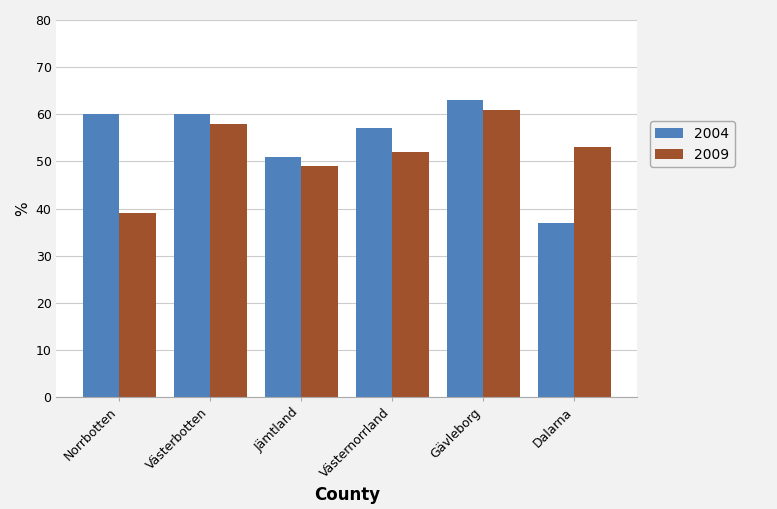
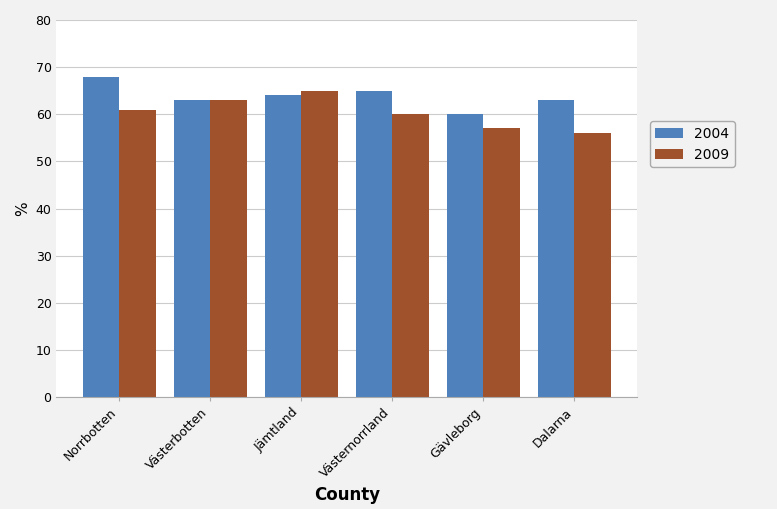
2004/Norrbotten: 60 -> 68
2009/Norrbotten: 39 -> 61
2004/Västerbotten: 60 -> 63
2009/Västerbotten: 58 -> 63
2004/Jämtland: 51 -> 64
2009/Jämtland: 49 -> 65
2004/Västernorrland: 57 -> 65
2009/Västernorrland: 52 -> 60
2004/Gävleborg: 63 -> 60
2009/Gävleborg: 61 -> 57
2004/Dalarna: 37 -> 63
2009/Dalarna: 53 -> 56
